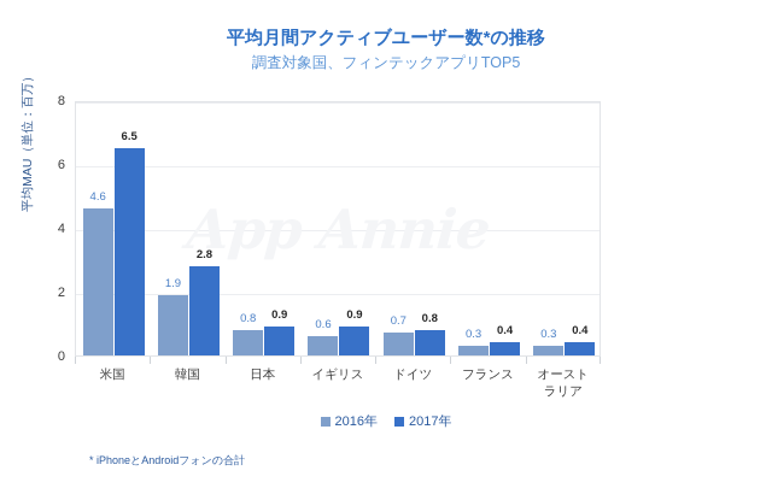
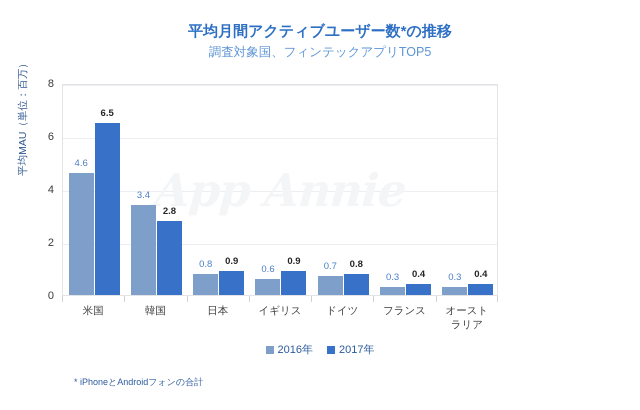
2016年/韓国: 1.9 -> 3.4
